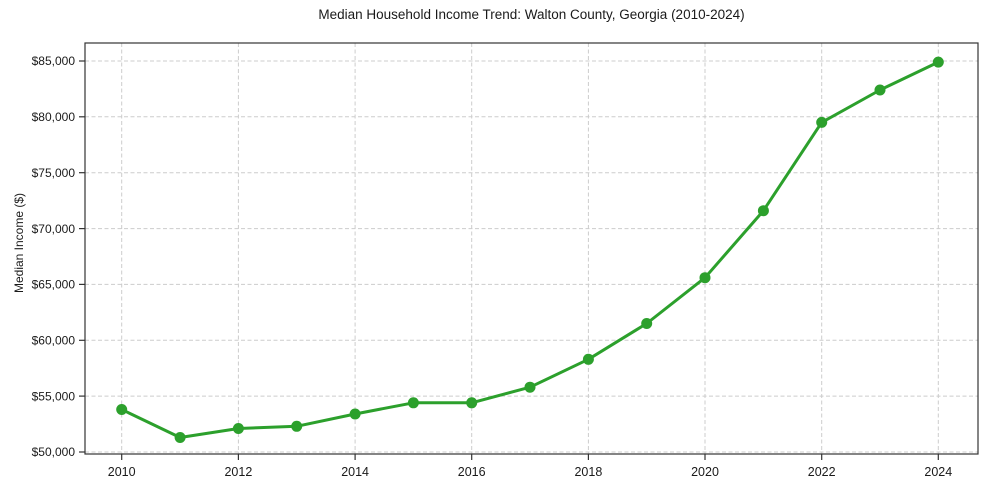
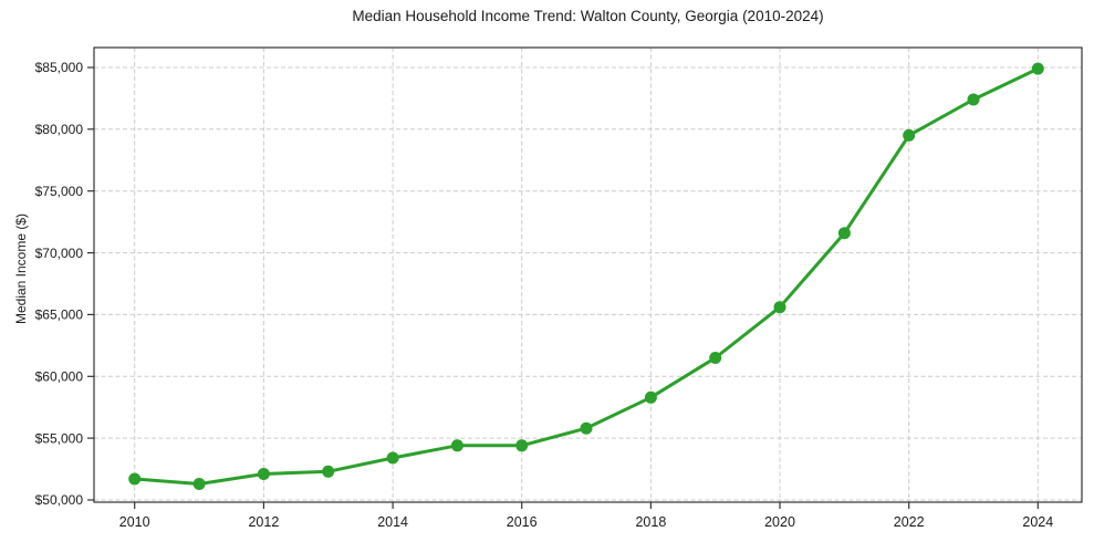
2010: $53800 -> $51700
